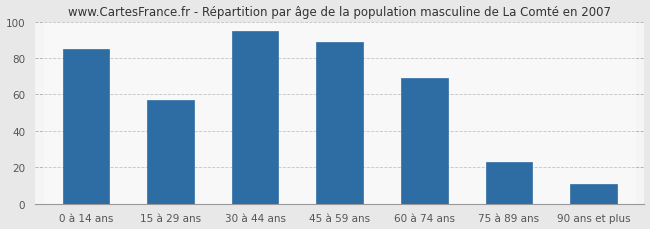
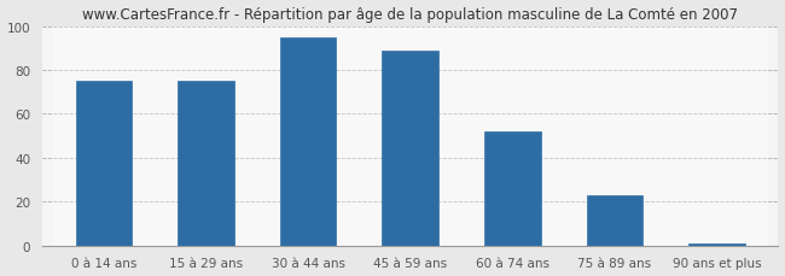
0 à 14 ans: 85 -> 75
15 à 29 ans: 57 -> 75
60 à 74 ans: 69 -> 52
90 ans et plus: 11 -> 1
